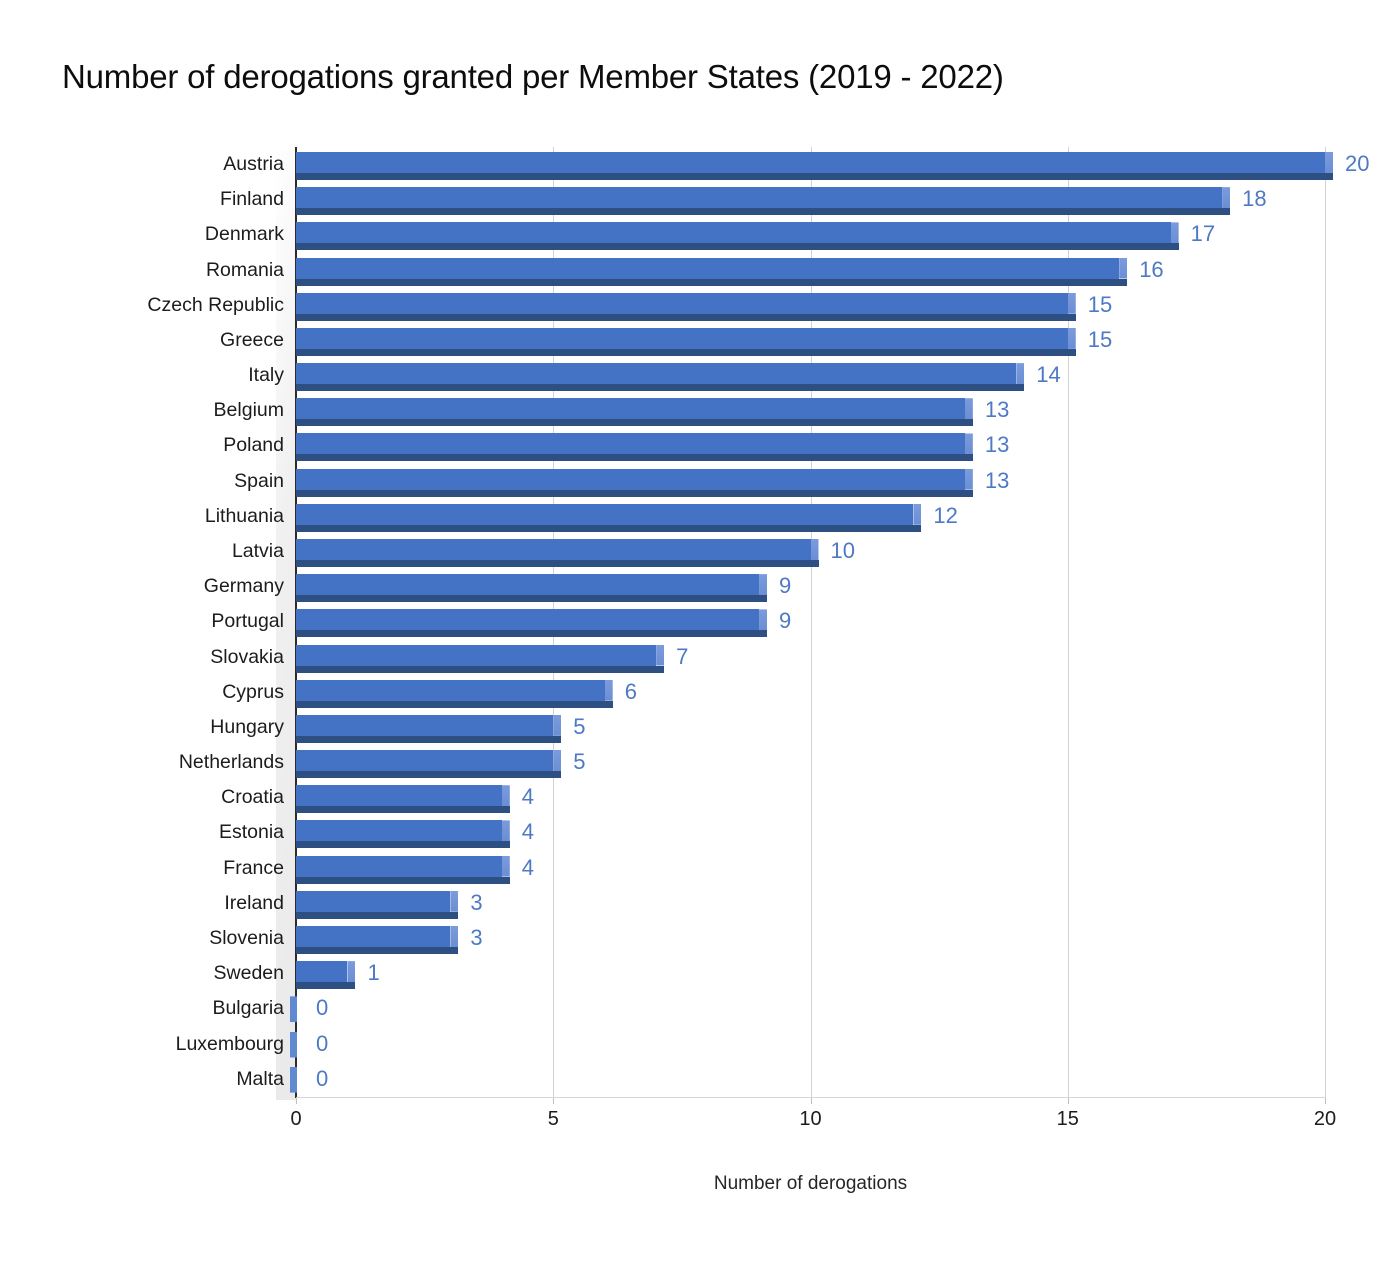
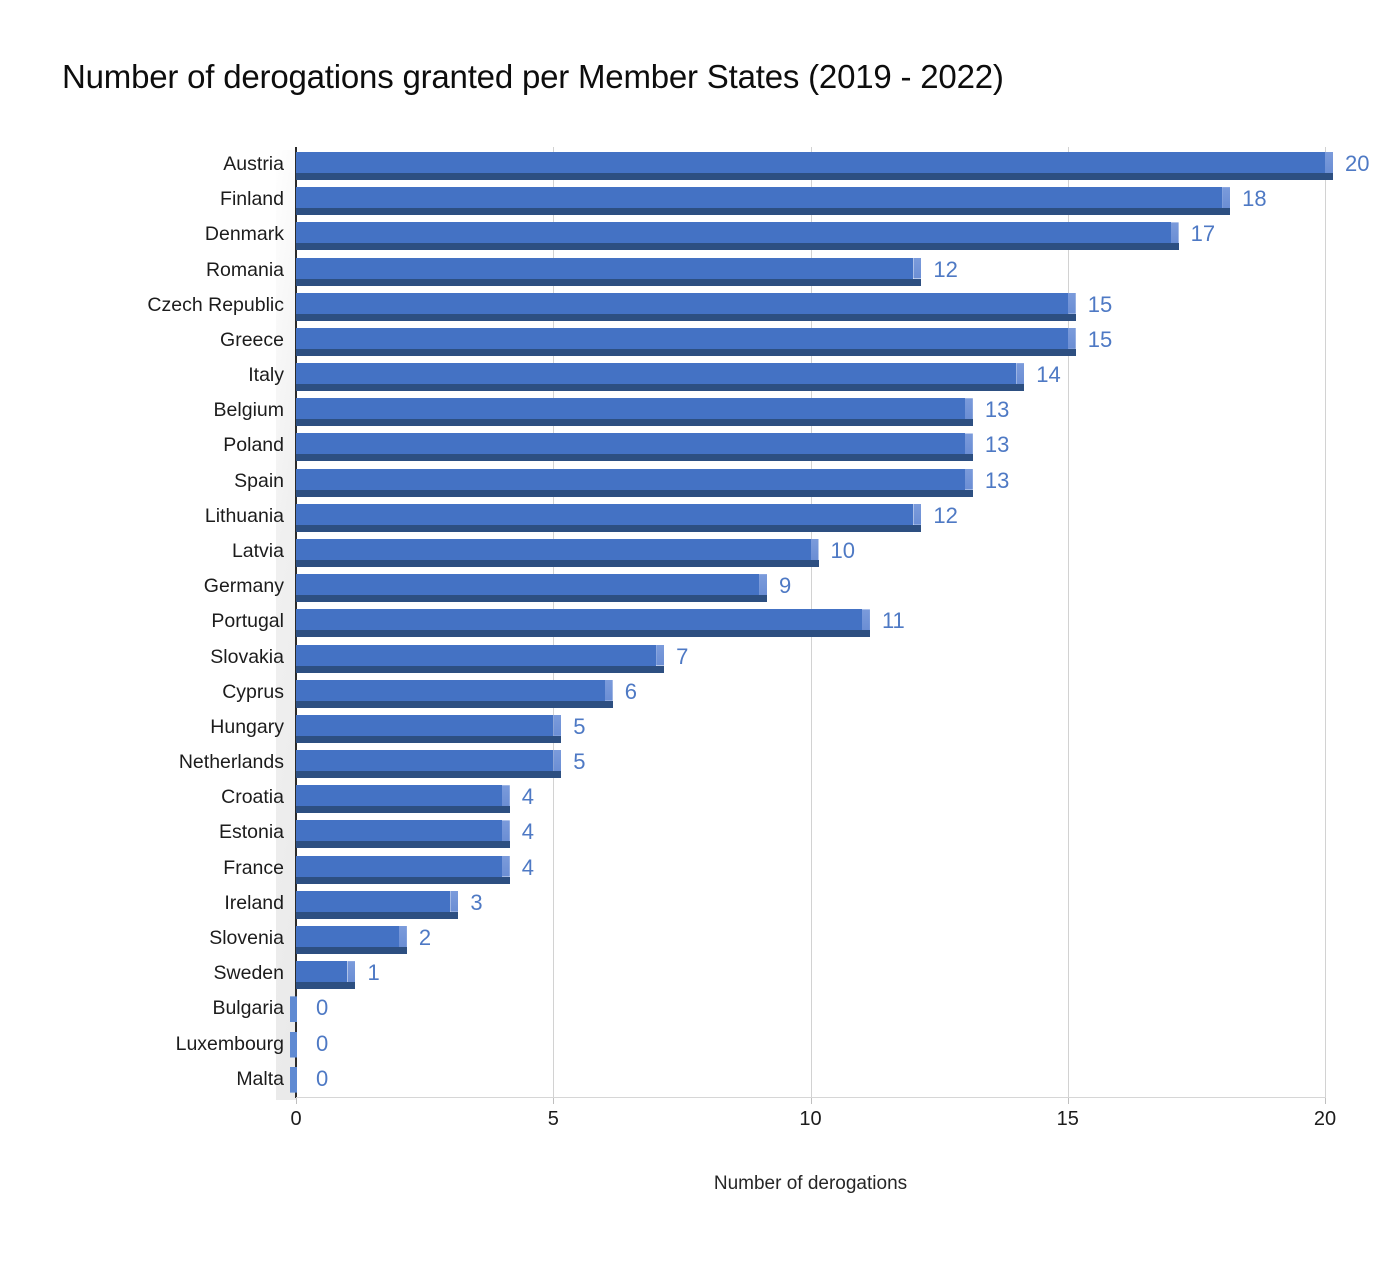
Romania: 16 -> 12
Portugal: 9 -> 11
Slovenia: 3 -> 2
